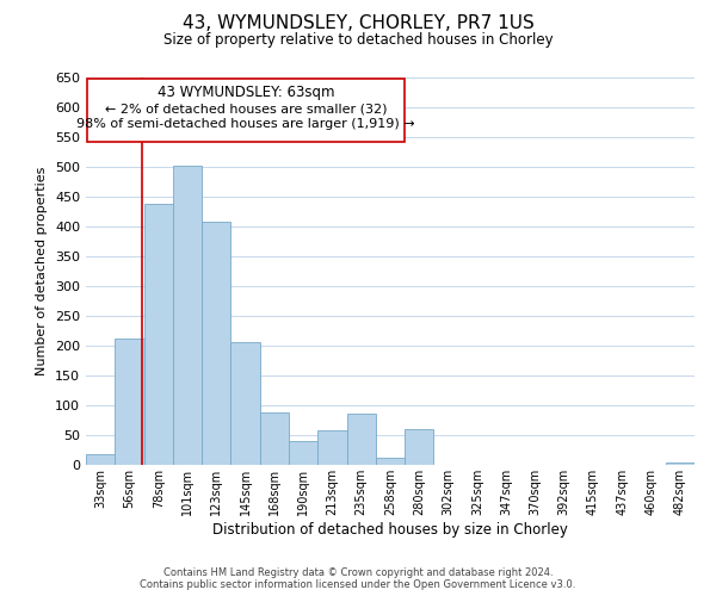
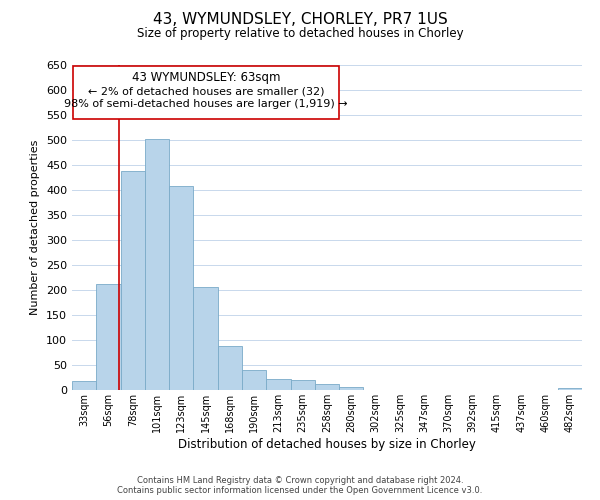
213sqm: 58 -> 22
235sqm: 86 -> 20
280sqm: 60 -> 7
